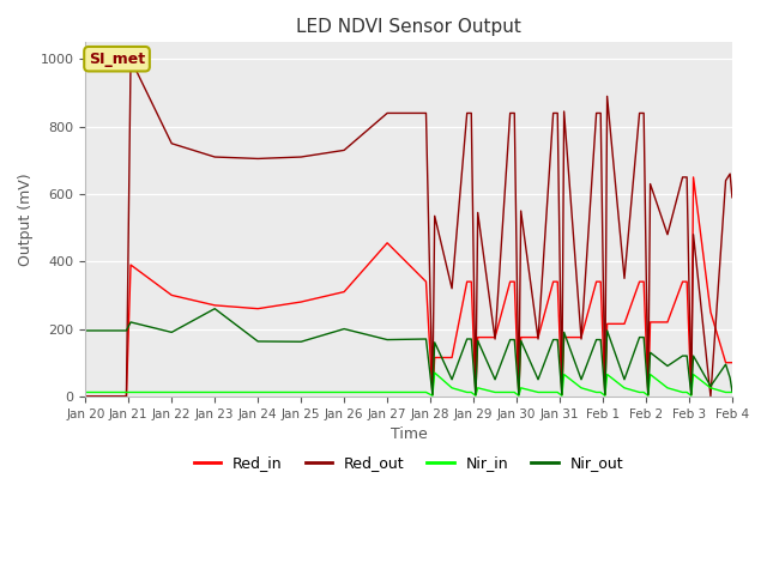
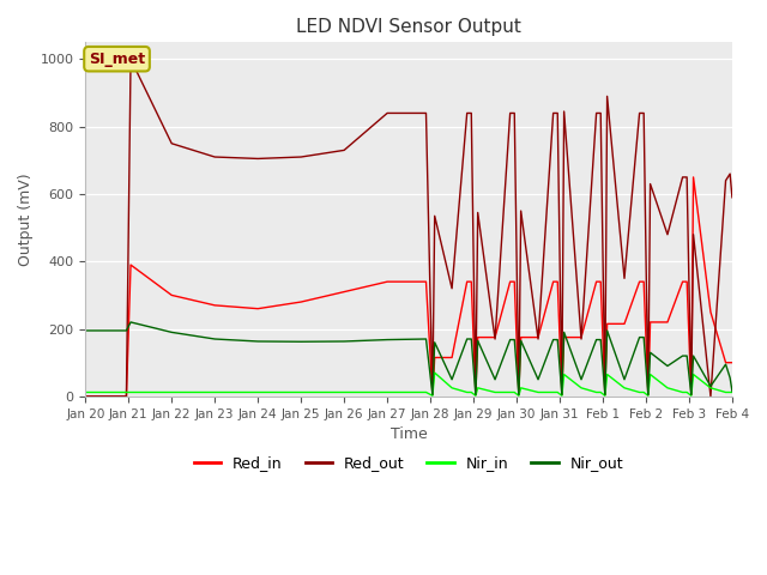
Nir_out/Jan 23: 260 -> 170
Nir_out/Jan 26: 200 -> 163
Red_in/Jan 27: 455 -> 340
